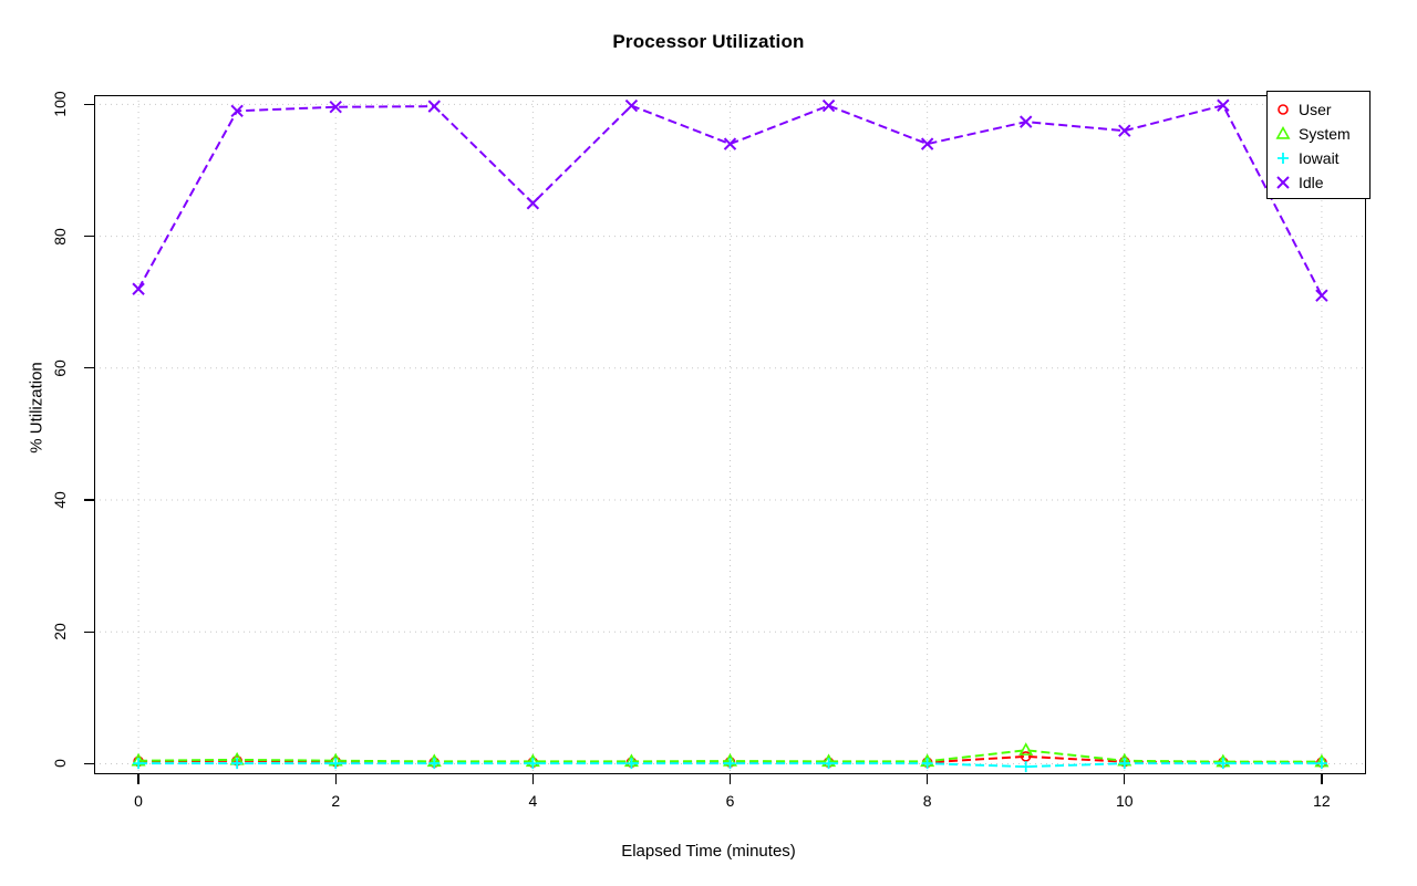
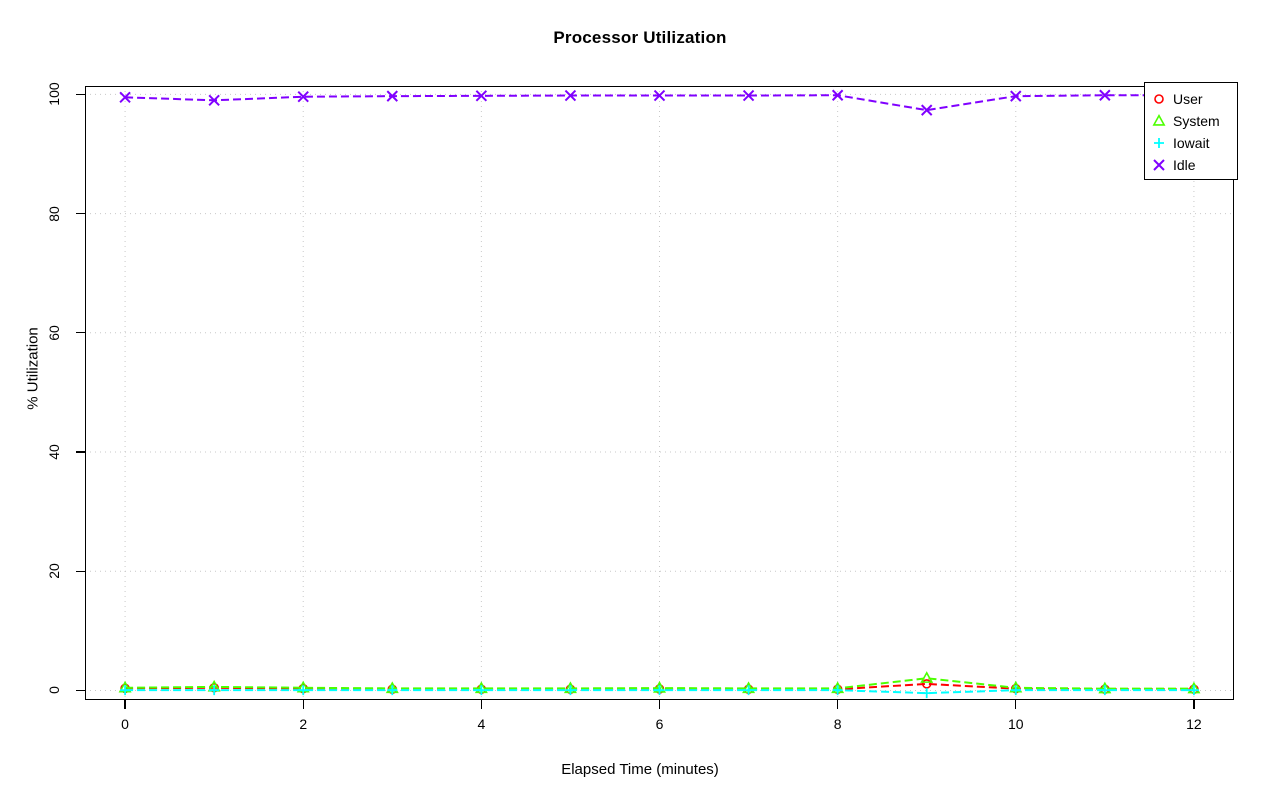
Idle/0: 72 -> 100
Idle/4: 85 -> 100
Idle/6: 94 -> 100
Idle/8: 94 -> 100
Idle/10: 96 -> 100
Idle/12: 71 -> 100
